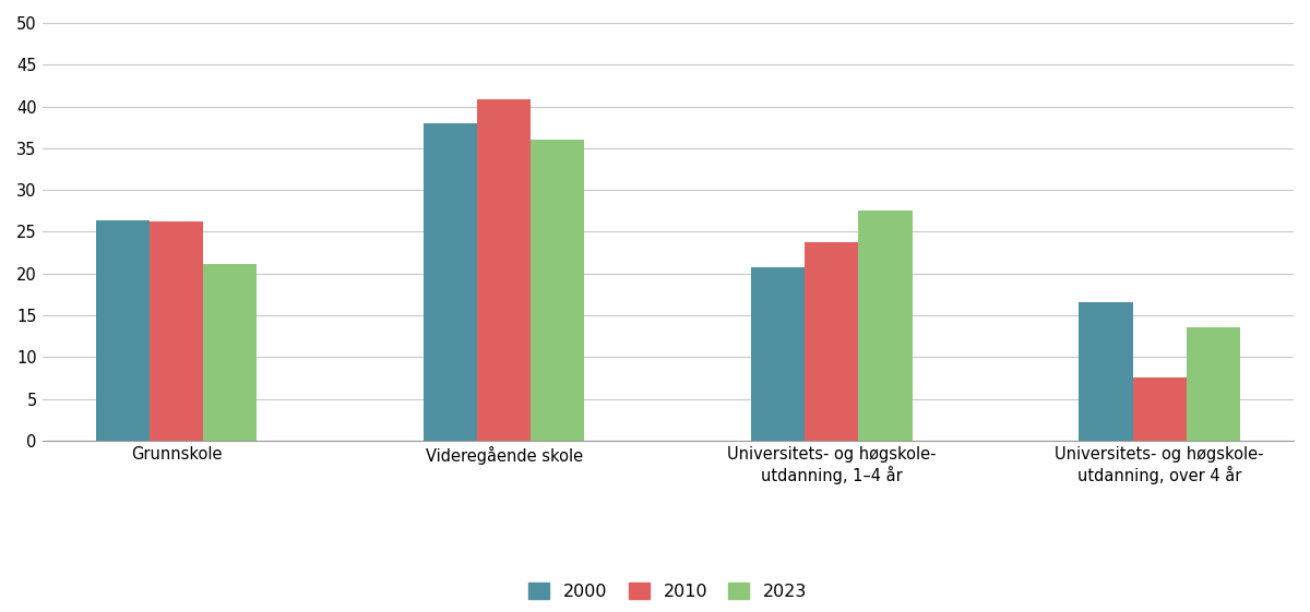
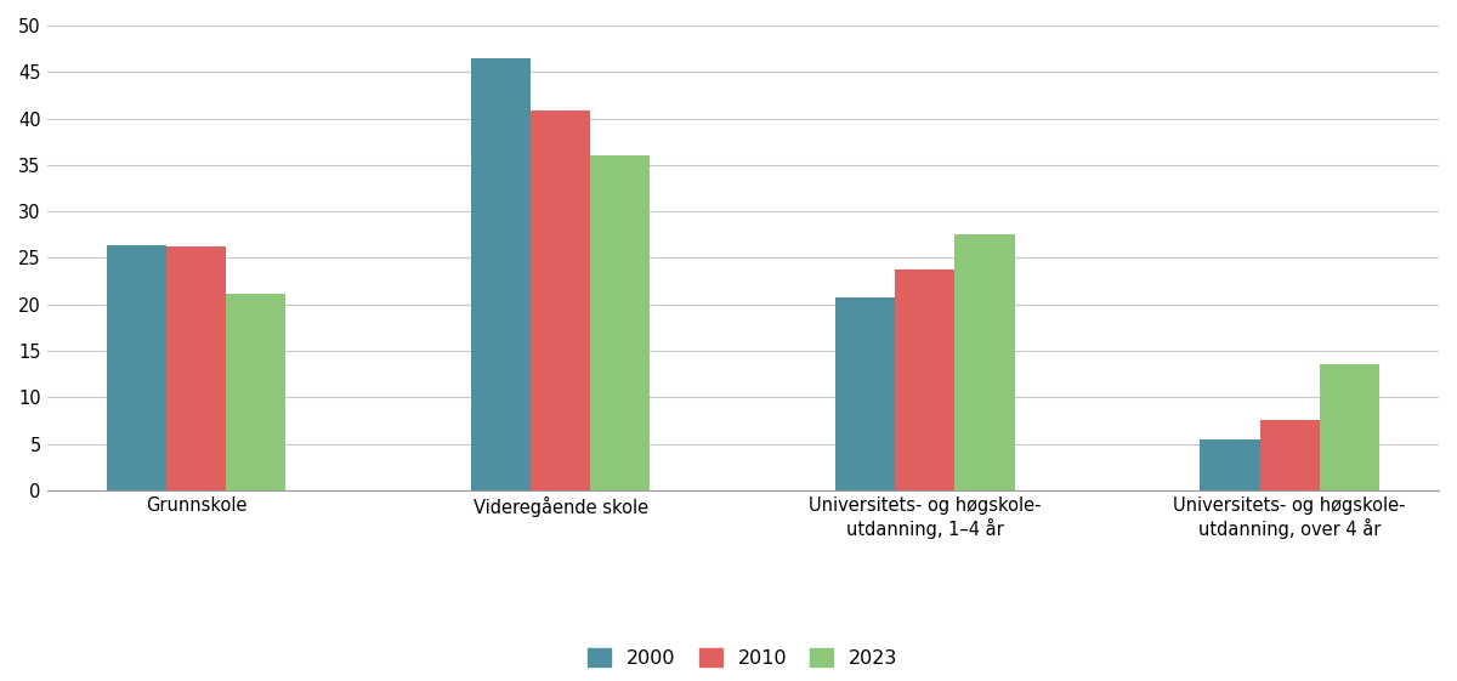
2000/Videregående skole: 38.0 -> 46.5
2000/Universitets- og høgskole- utdanning, over 4 år: 16.6 -> 5.5
